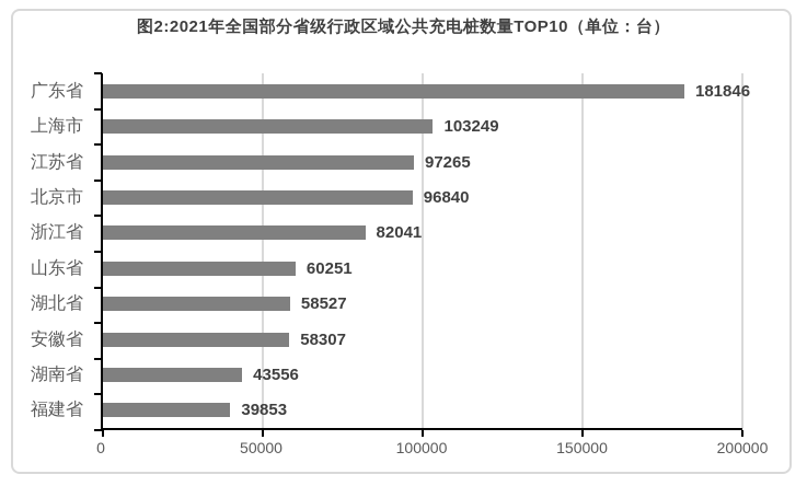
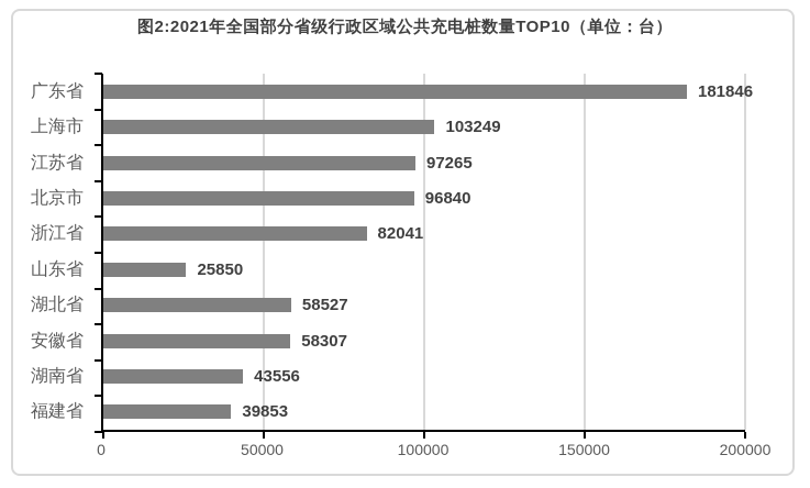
山东省: 60251 -> 25850
